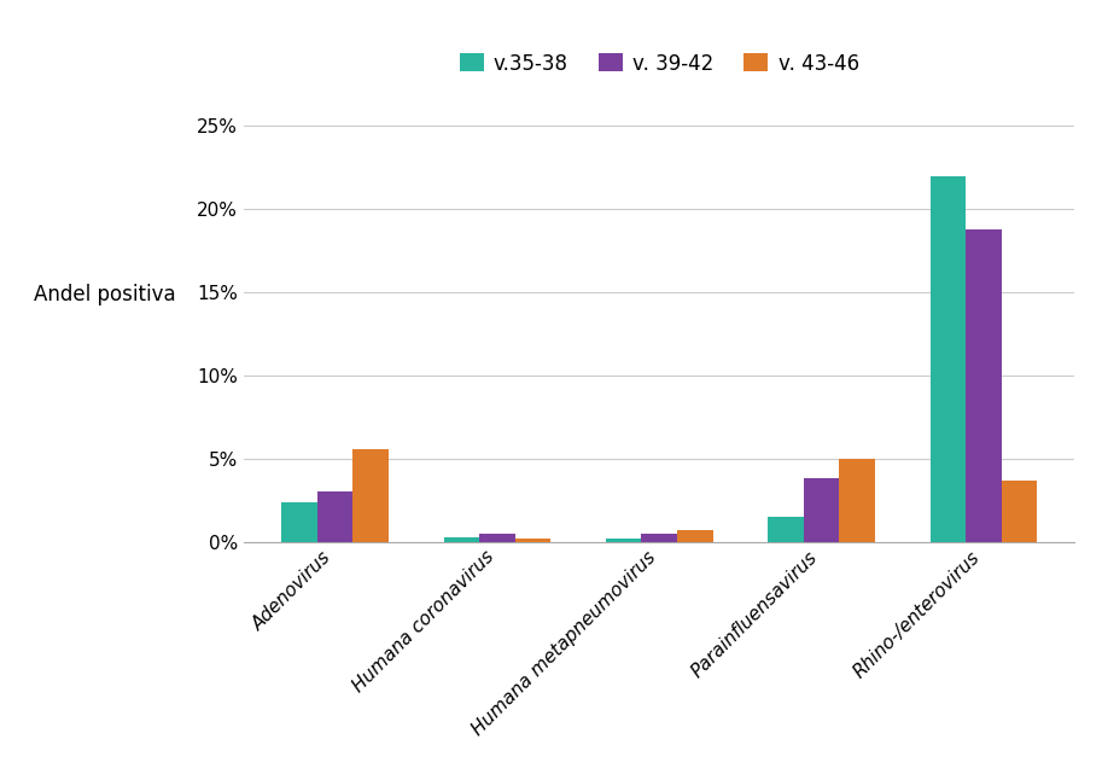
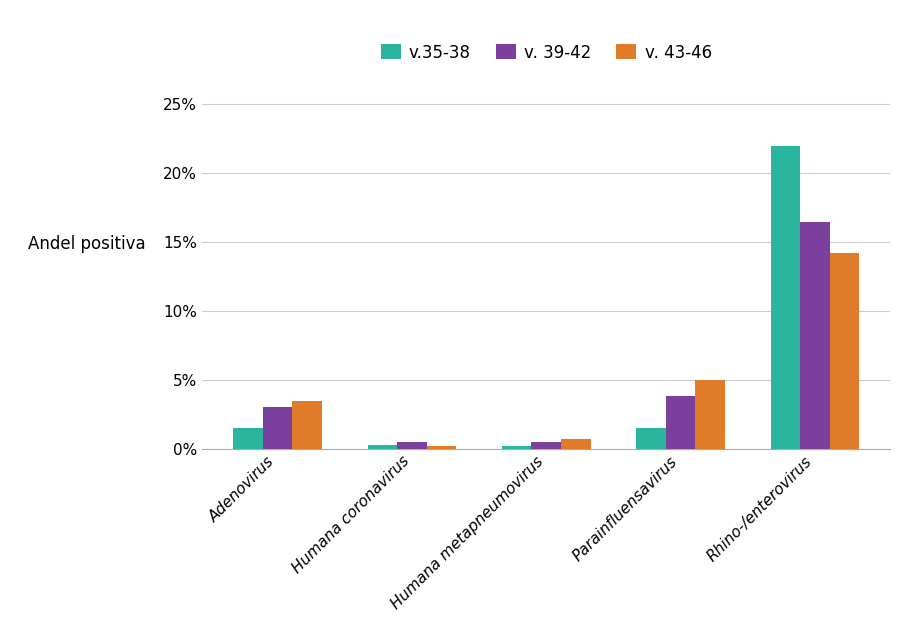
v.35-38/Adenovirus: 2.4% -> 1.5%
v. 43-46/Adenovirus: 5.6% -> 3.5%
v. 39-42/Rhino-/enterovirus: 18.8% -> 16.5%
v. 43-46/Rhino-/enterovirus: 3.7% -> 14.2%
